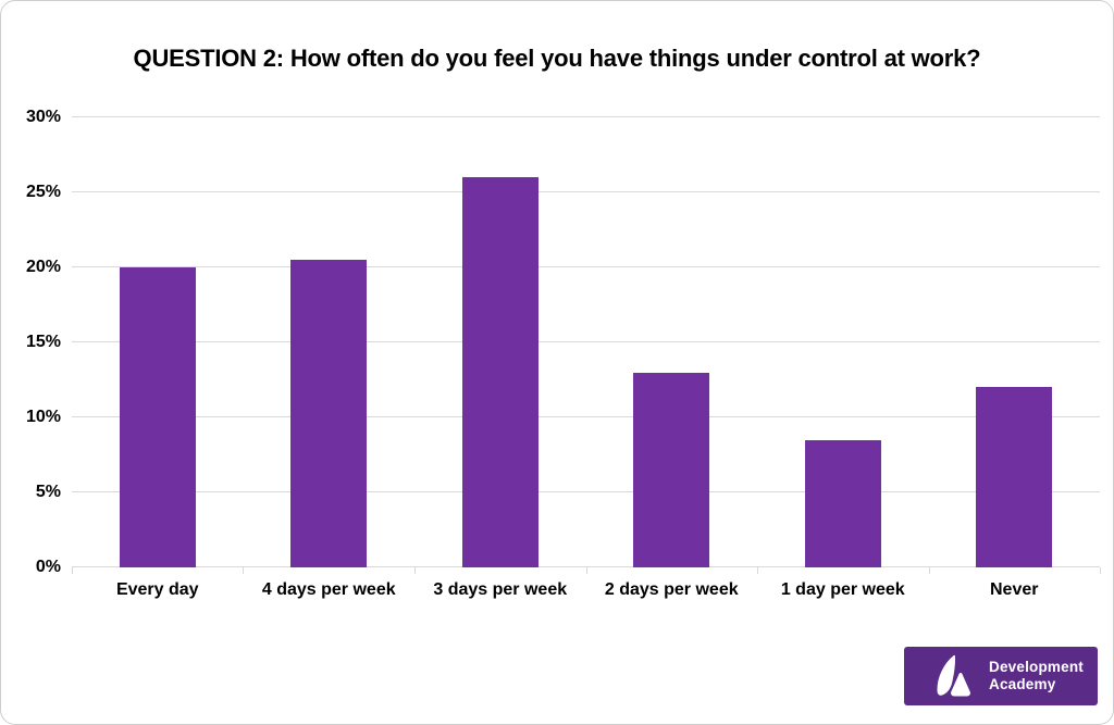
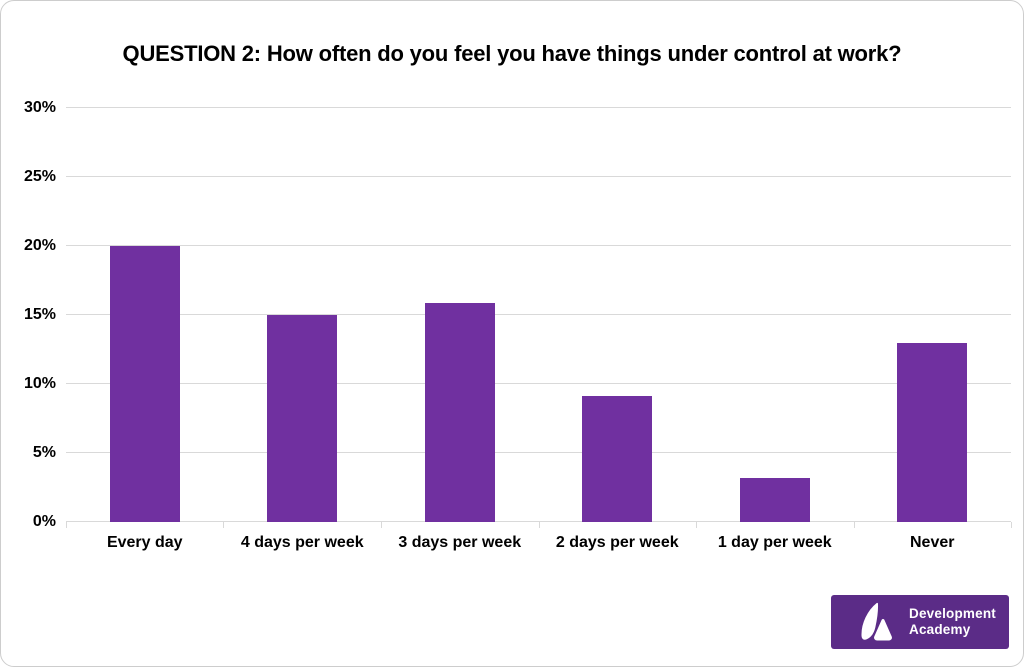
4 days per week: 20.5% -> 15.0%
3 days per week: 26.0% -> 15.9%
2 days per week: 13.0% -> 9.1%
1 day per week: 8.5% -> 3.2%
Never: 12.0% -> 13.0%
